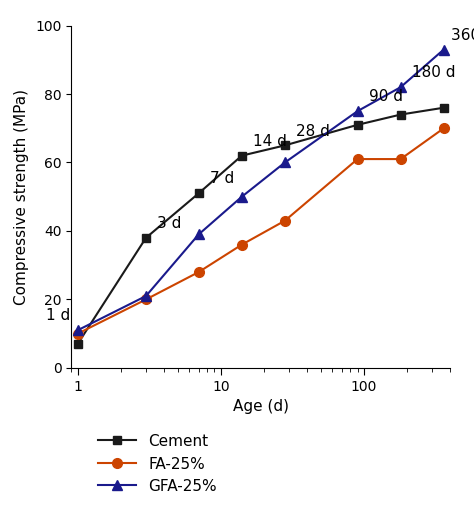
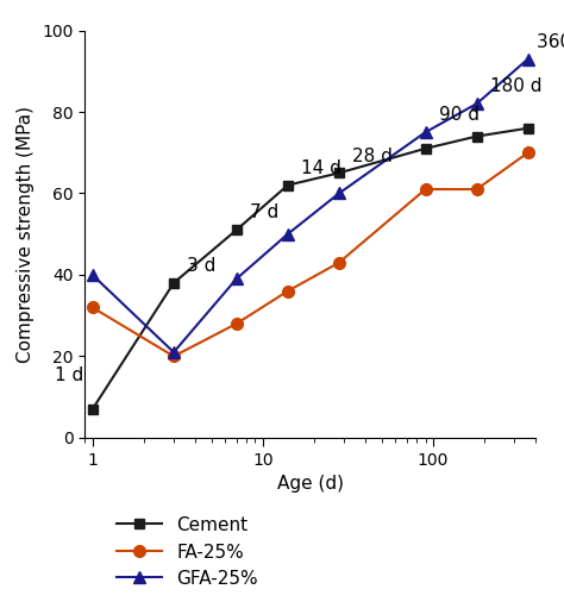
FA-25%/1: 10 -> 32
GFA-25%/1: 11 -> 40
